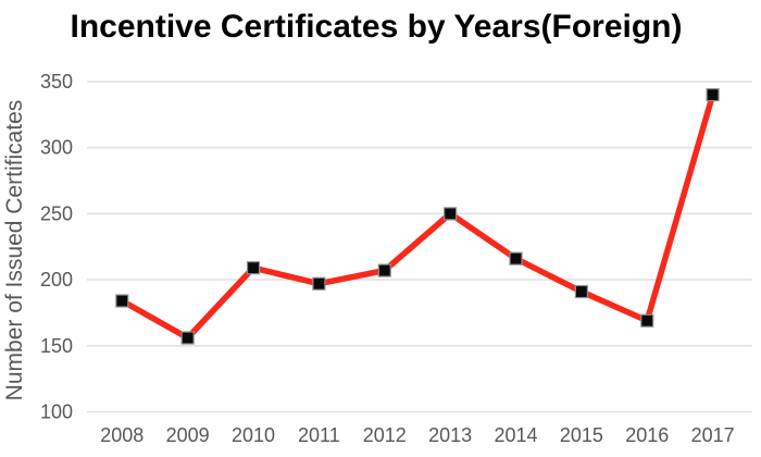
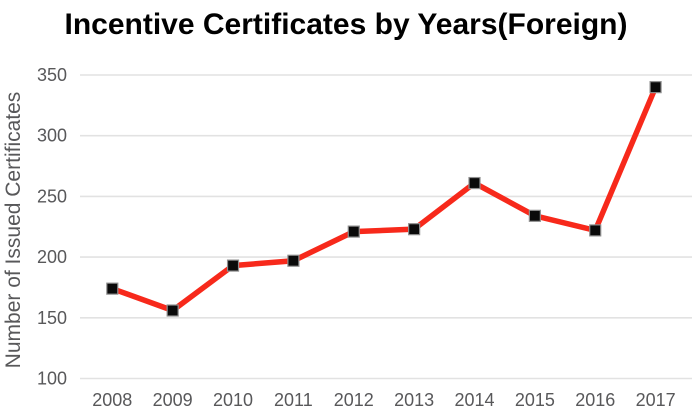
2008: 184 -> 174
2010: 209 -> 193
2012: 207 -> 221
2013: 250 -> 223
2014: 216 -> 261
2015: 191 -> 234
2016: 169 -> 222
